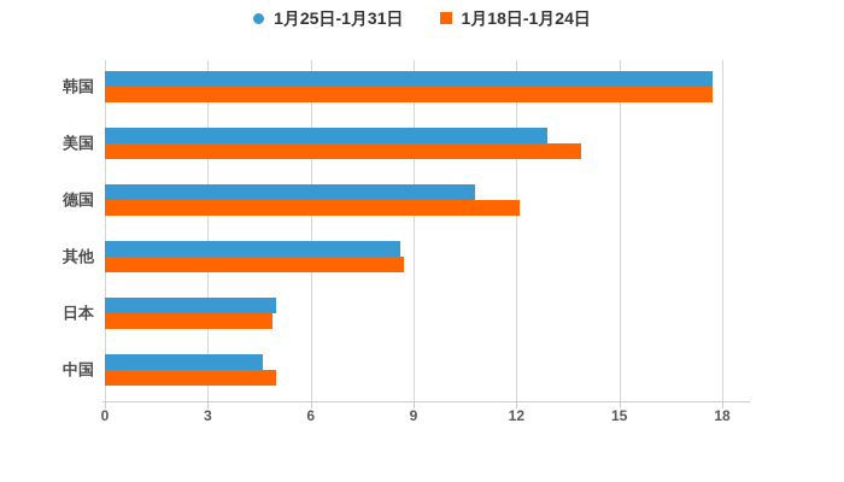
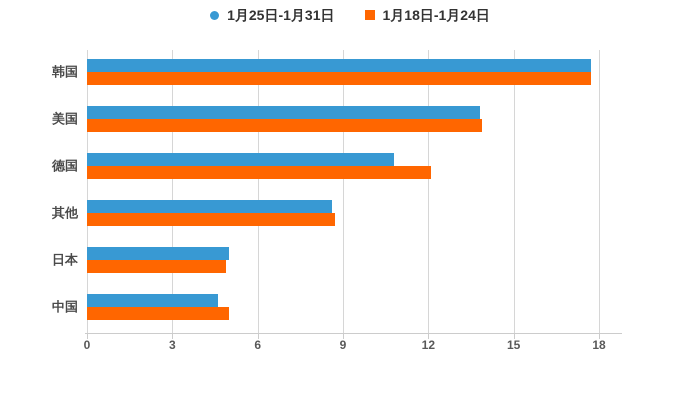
1月25日-1月31日/美国: 12.9 -> 13.8
